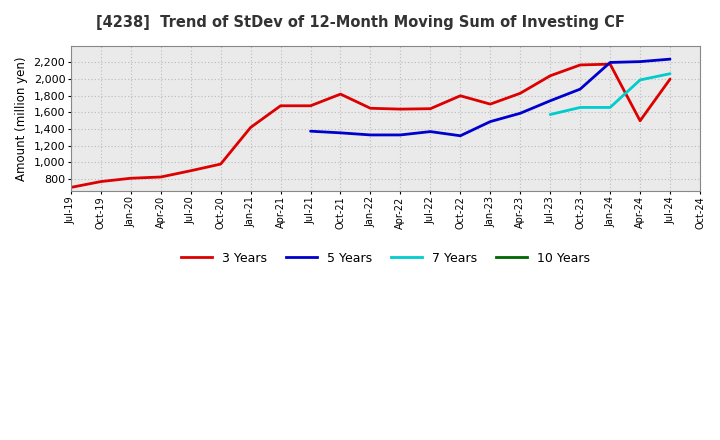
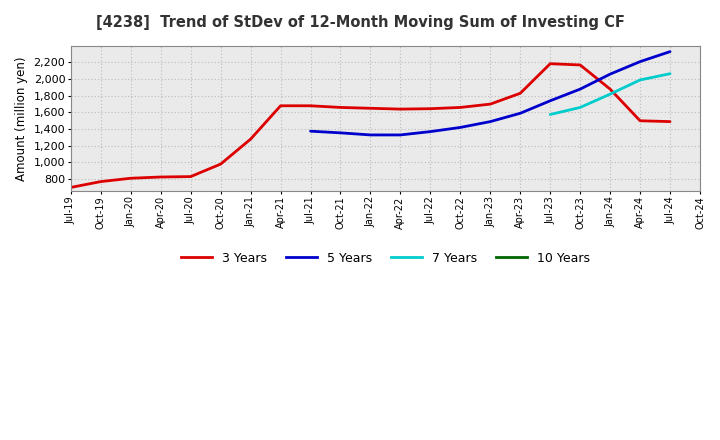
3 Years/Jul-20: 900 -> 830
3 Years/Jan-21: 1,420 -> 1,280
3 Years/Oct-21: 1,820 -> 1,660
3 Years/Oct-22: 1,800 -> 1,660
5 Years/Oct-22: 1,320 -> 1,420
3 Years/Jul-23: 2,040 -> 2,180
3 Years/Jan-24: 2,180 -> 1,880
5 Years/Jan-24: 2,200 -> 2,060
7 Years/Jan-24: 1,660 -> 1,820
3 Years/Jul-24: 2,000 -> 1,490
5 Years/Jul-24: 2,240 -> 2,330
